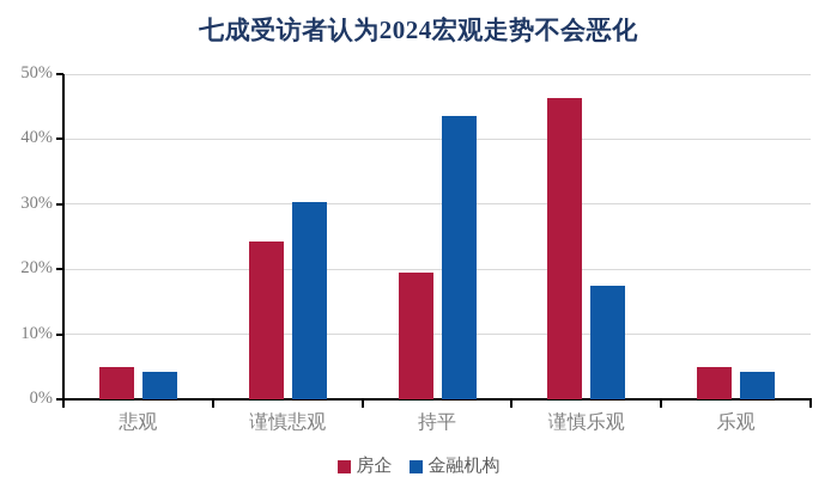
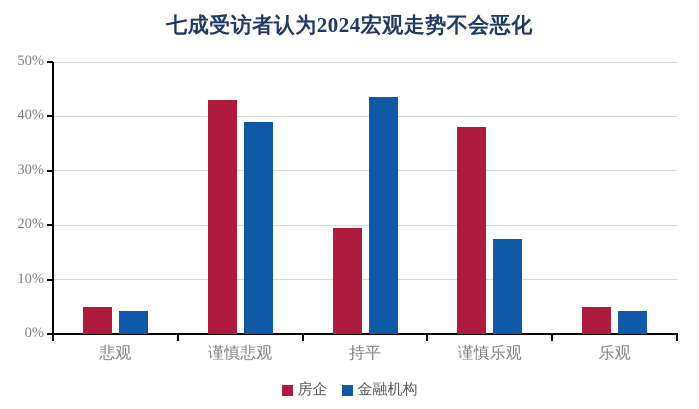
房企/谨慎悲观: 24% -> 43%
金融机构/谨慎悲观: 30% -> 39%
房企/谨慎乐观: 46% -> 38%
